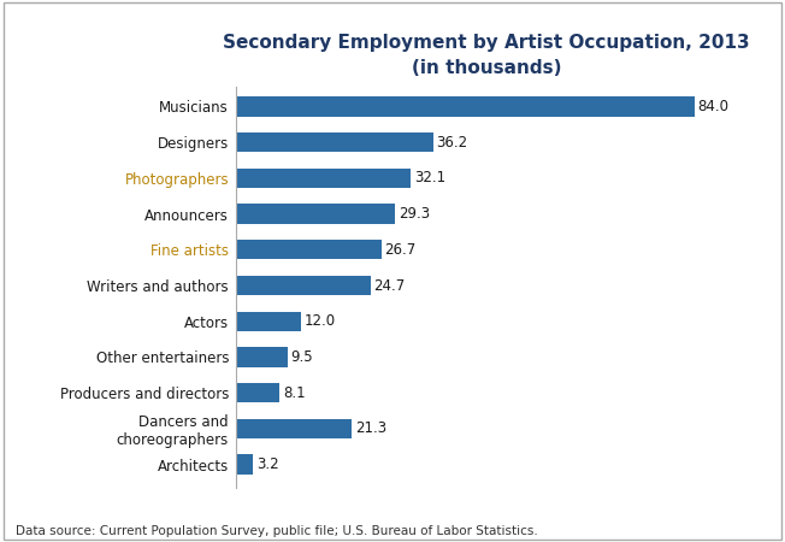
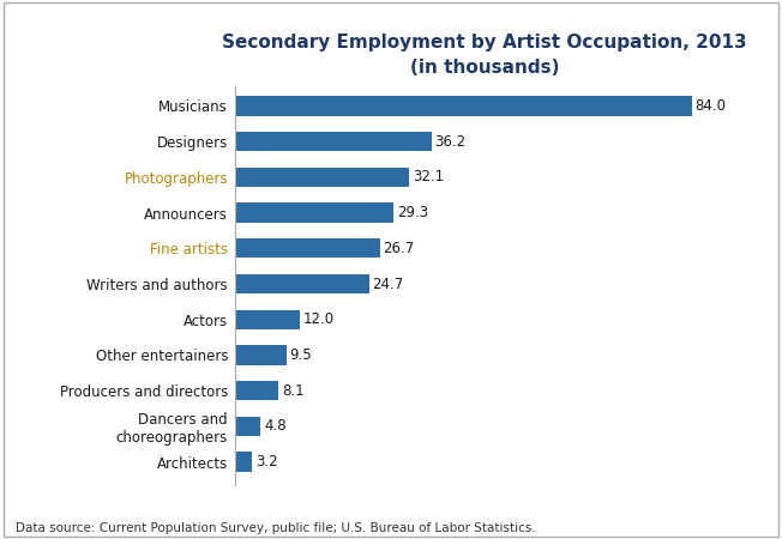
Dancers and choreographers: 21.3 -> 4.8
